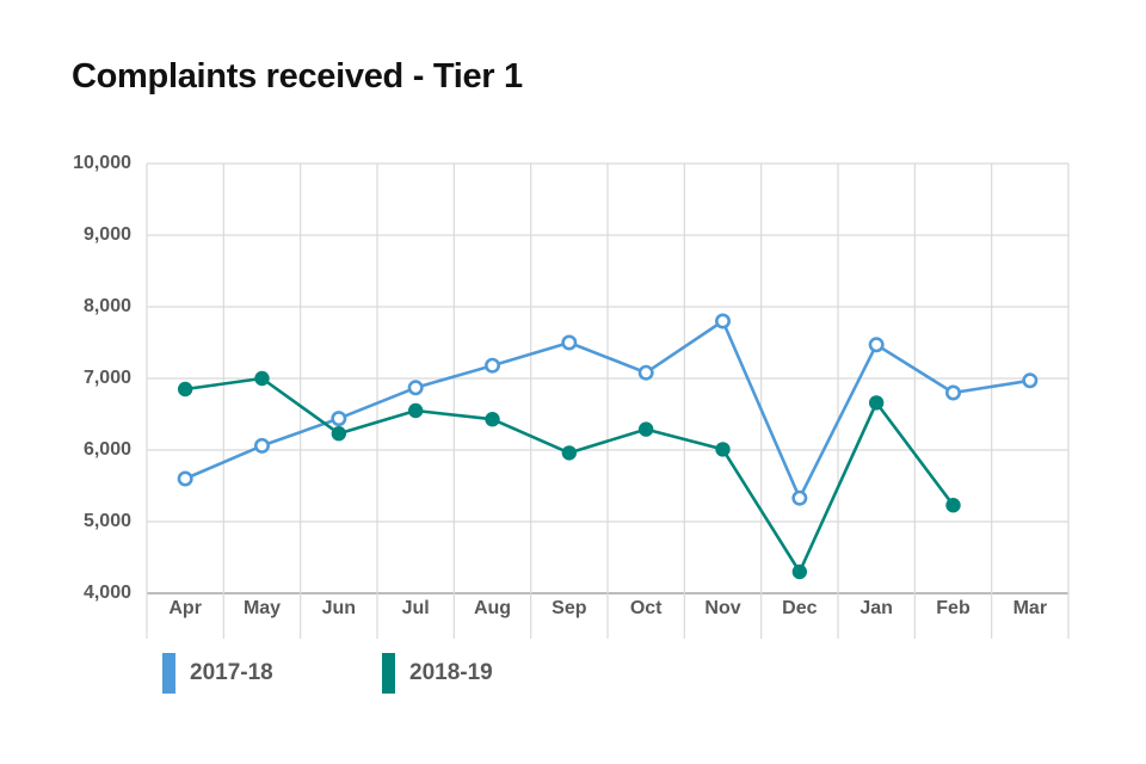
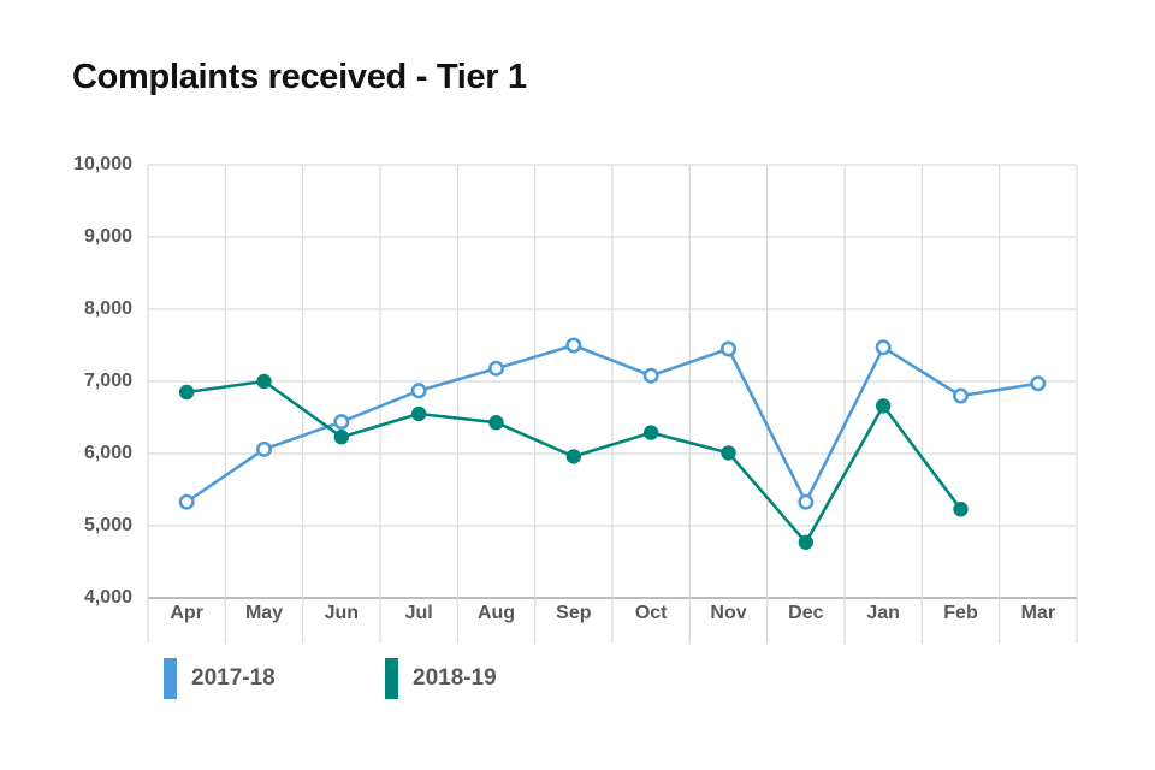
2017-18/Apr: 5600 -> 5300
2017-18/Nov: 7800 -> 7400
2018-19/Dec: 4300 -> 4800
